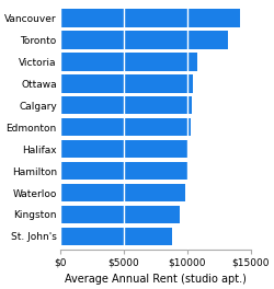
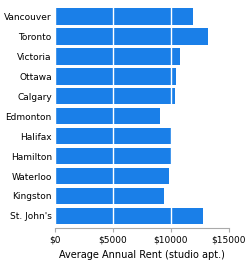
Vancouver: $14200 -> $11900
Edmonton: $10300 -> $9100
St. John's: $8800 -> $12800
